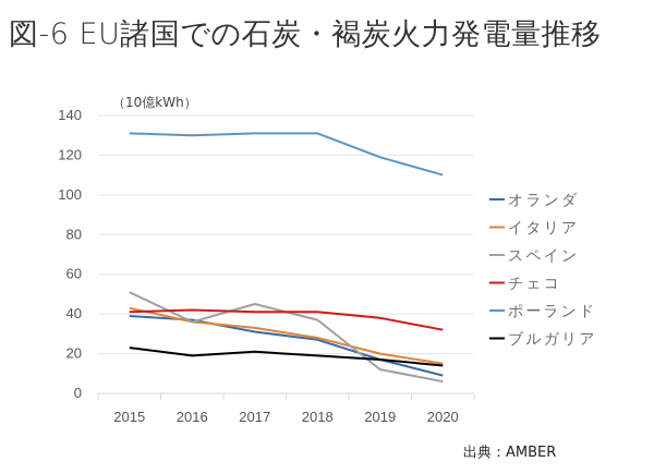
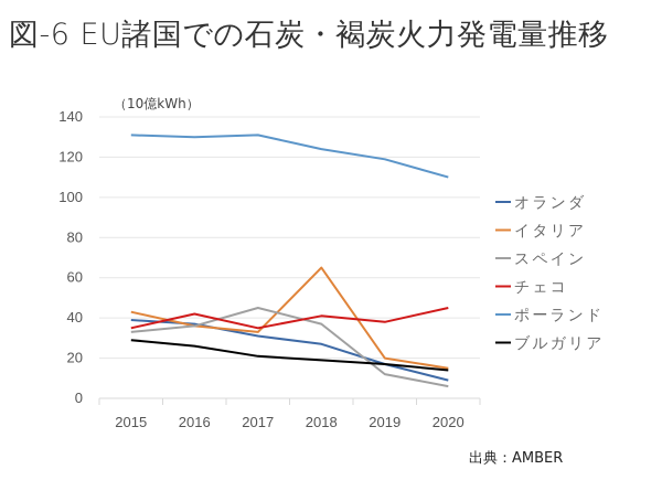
スペイン/2015: 51 -> 33
チェコ/2015: 41 -> 35
ブルガリア/2015: 23 -> 29
ブルガリア/2016: 19 -> 26
チェコ/2017: 41 -> 35
イタリア/2018: 28 -> 65
ポーランド/2018: 131 -> 124
チェコ/2020: 32 -> 45
